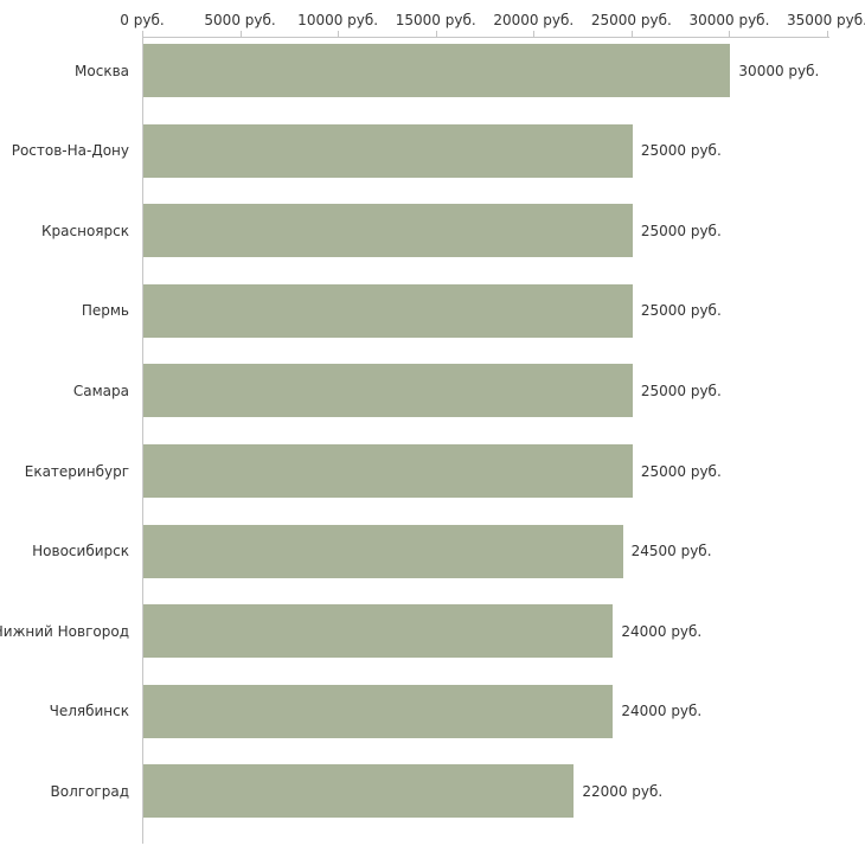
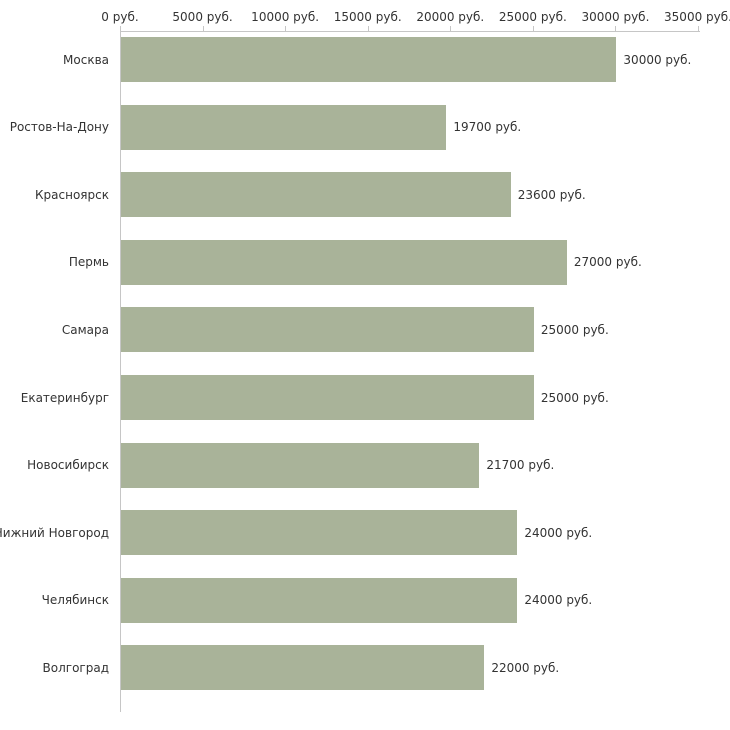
Ростов-На-Дону: 25000 -> 19700
Красноярск: 25000 -> 23600
Пермь: 25000 -> 27000
Новосибирск: 24500 -> 21700
